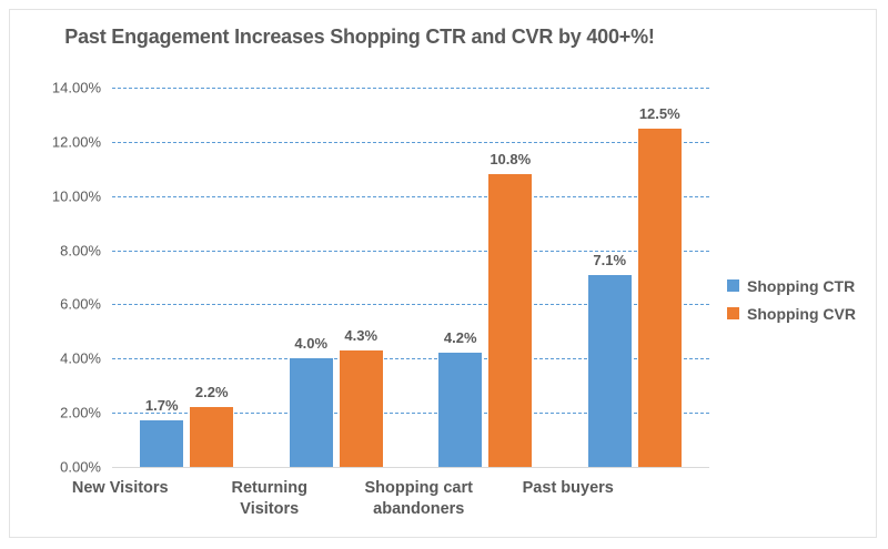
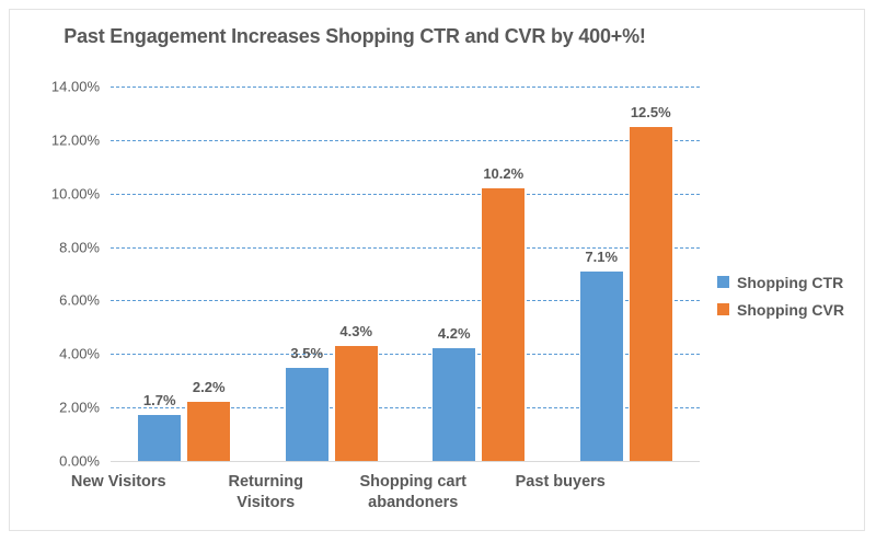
Shopping CTR/Returning Visitors: 4.0% -> 3.5%
Shopping CVR/Shopping cart abandoners: 10.8% -> 10.2%
